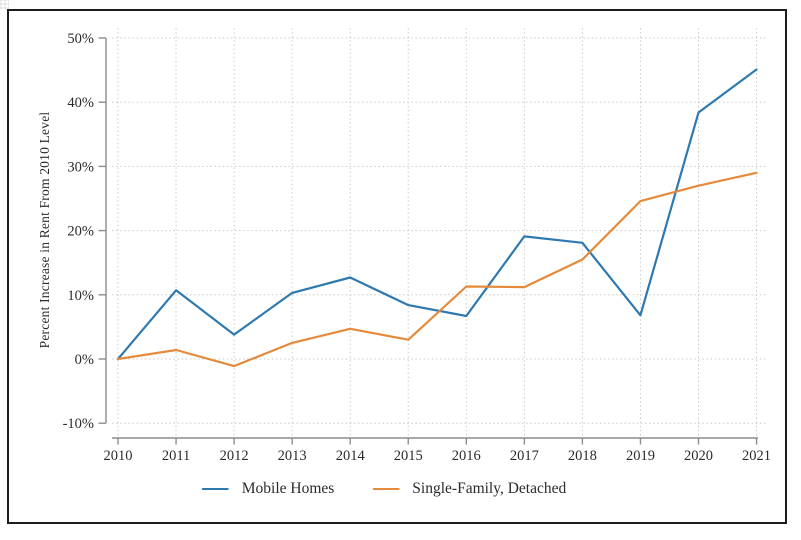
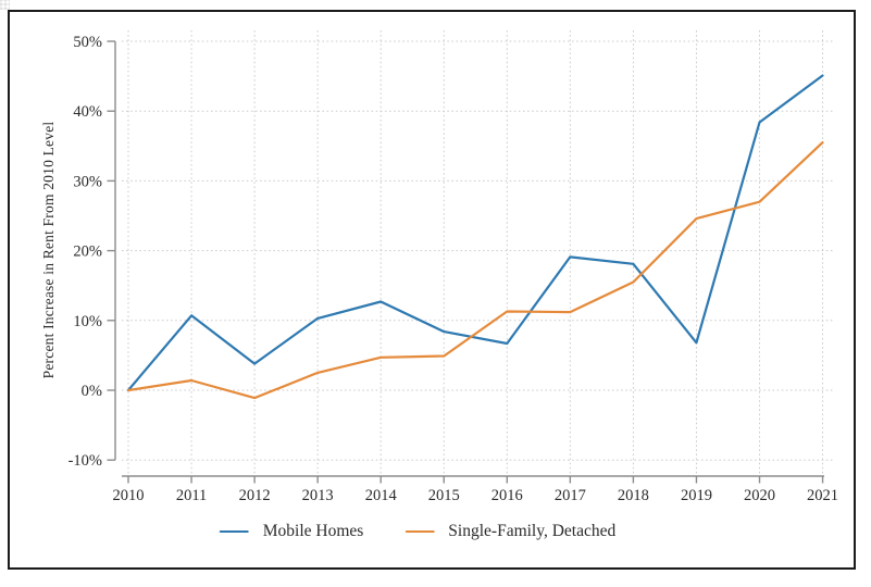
Single-Family, Detached/2015: 3% -> 5%
Single-Family, Detached/2021: 29% -> 36%
